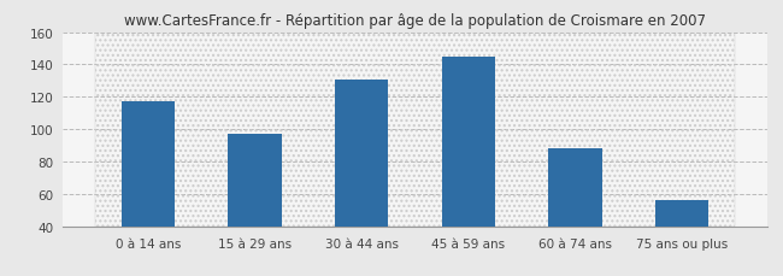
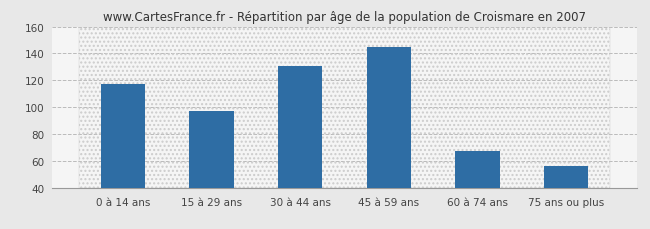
60 à 74 ans: 88 -> 67
